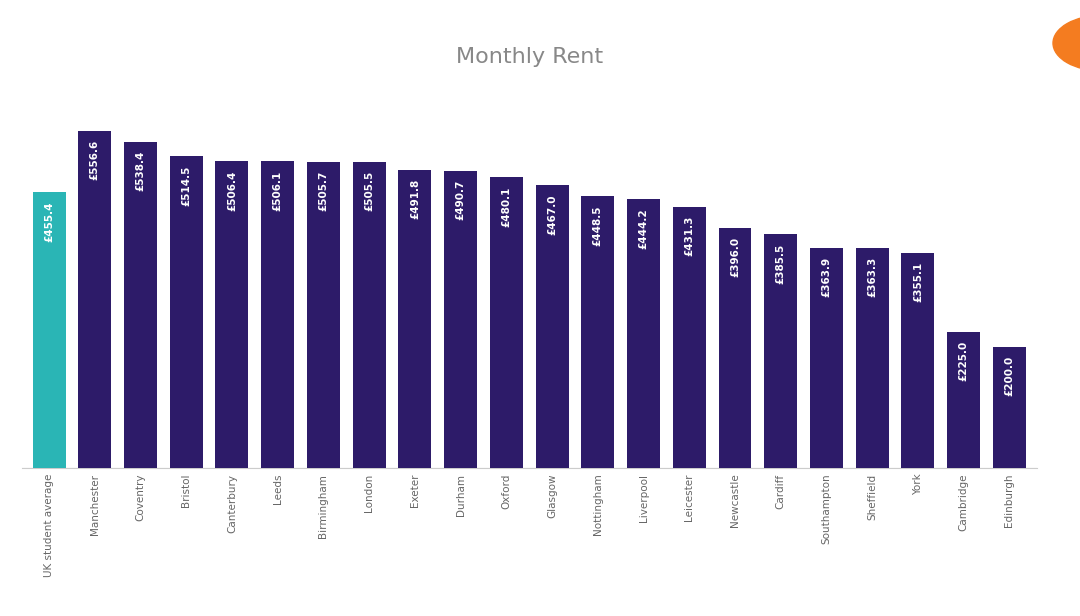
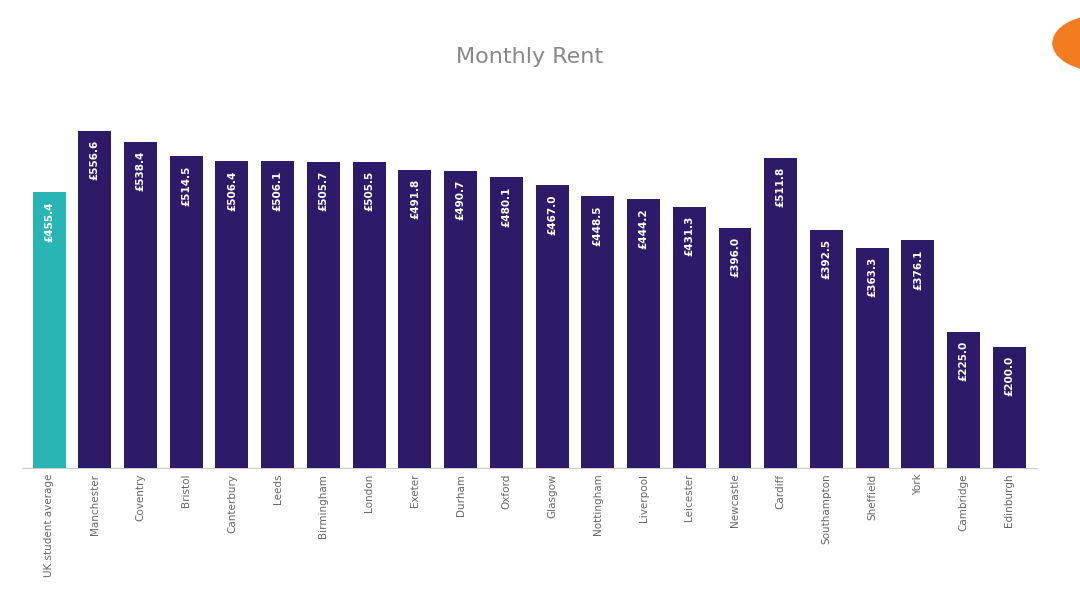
Cardiff: £385.5 -> £511.8
Southampton: £363.9 -> £392.5
York: £355.1 -> £376.1
